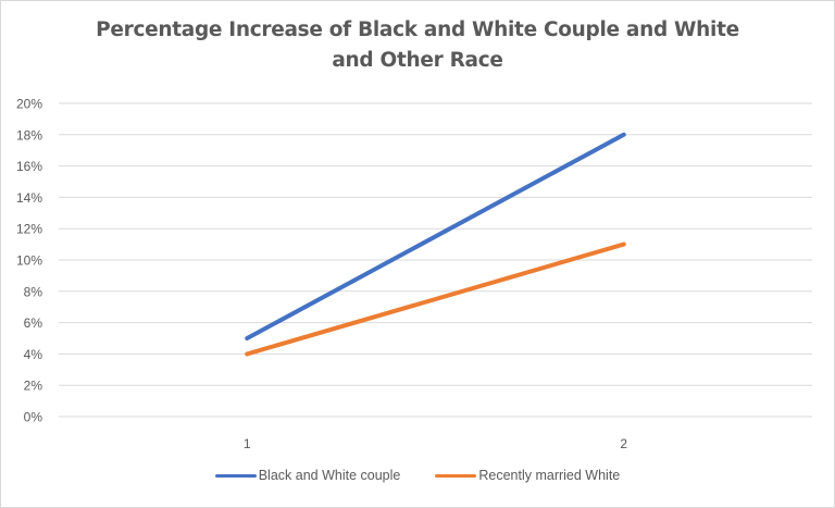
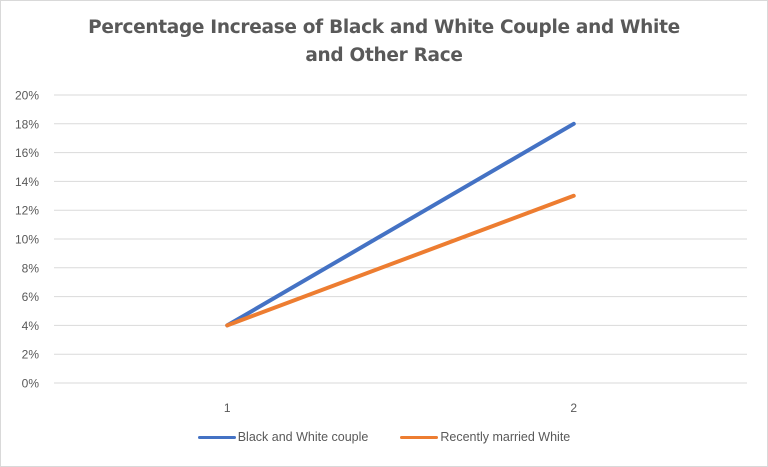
Black and White couple/1: 5% -> 4%
Recently married White/2: 11% -> 13%
